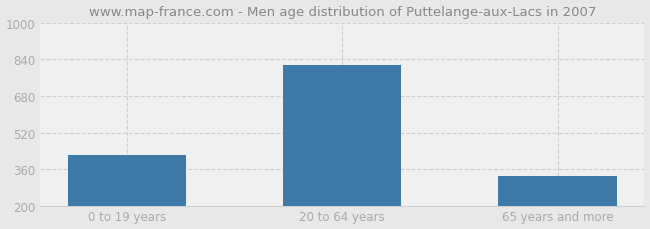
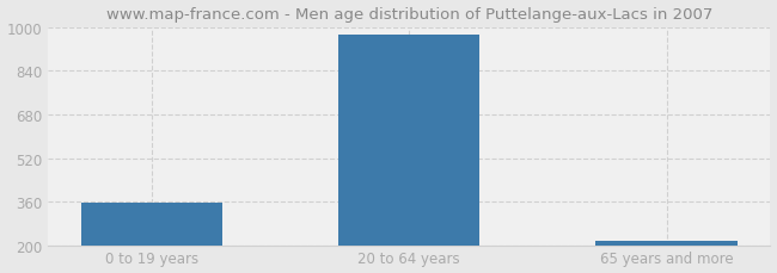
0 to 19 years: 420 -> 355
20 to 64 years: 815 -> 975
65 years and more: 330 -> 215
